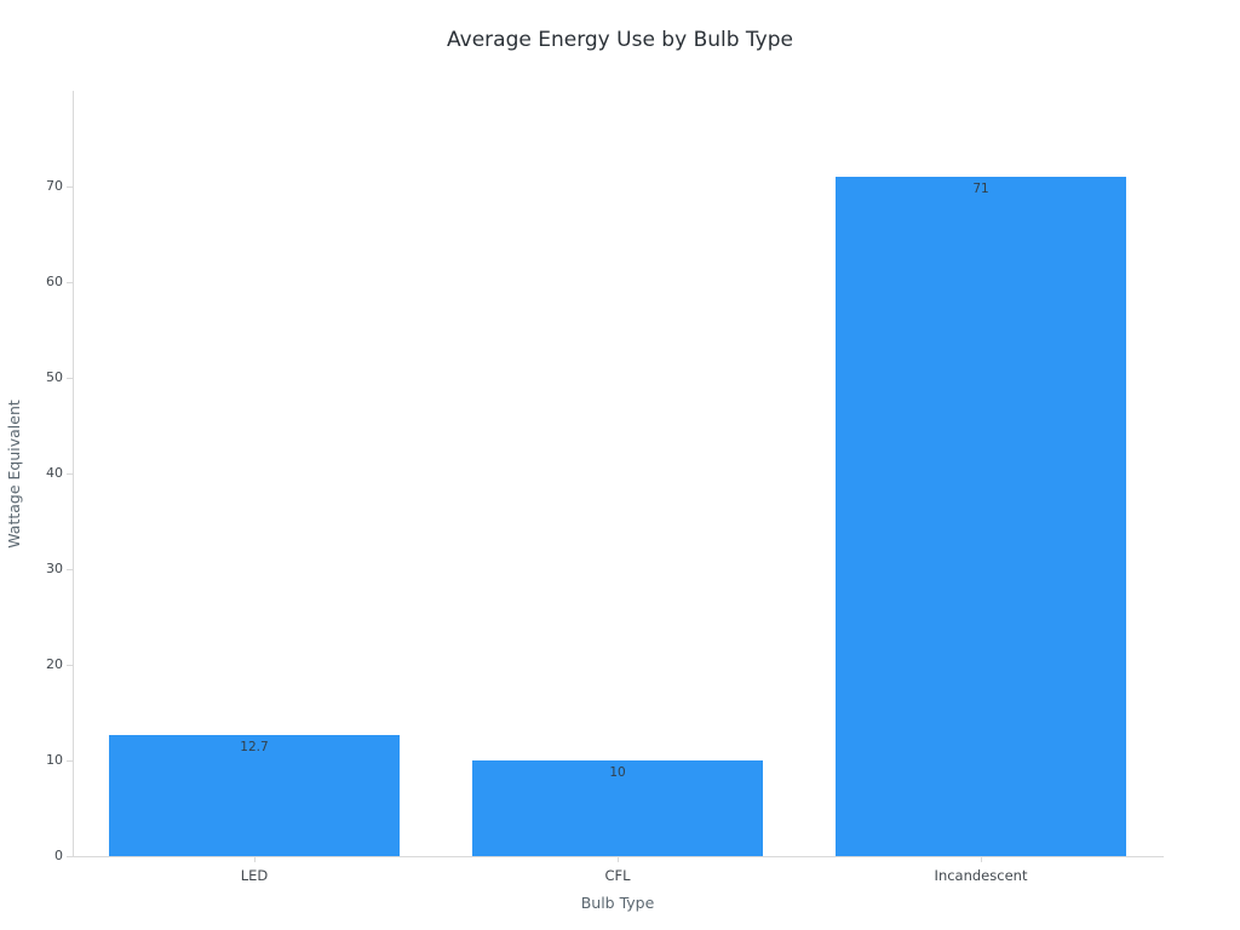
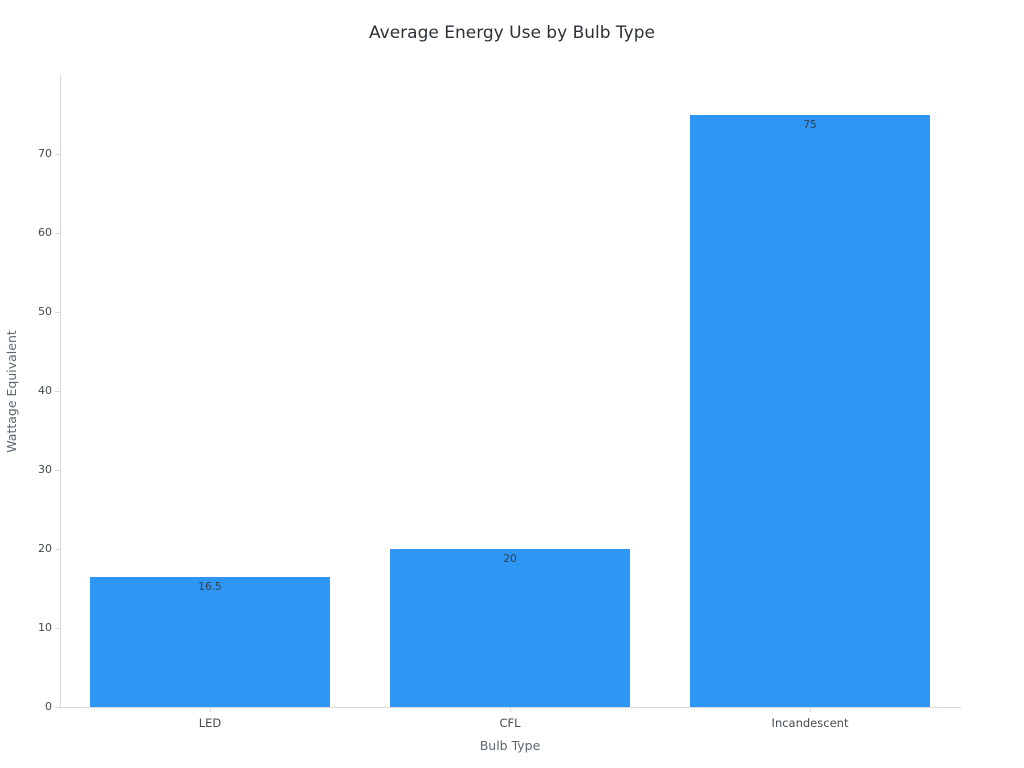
LED: 12.7 -> 16.5
CFL: 10 -> 20
Incandescent: 71 -> 75
